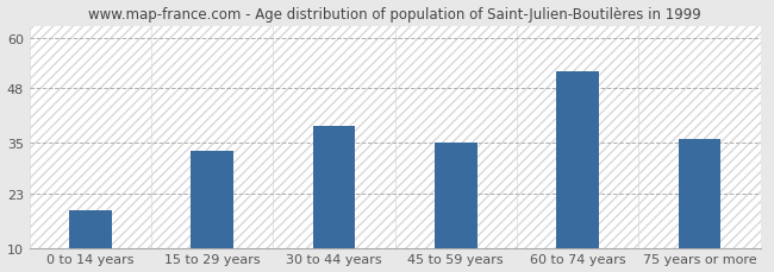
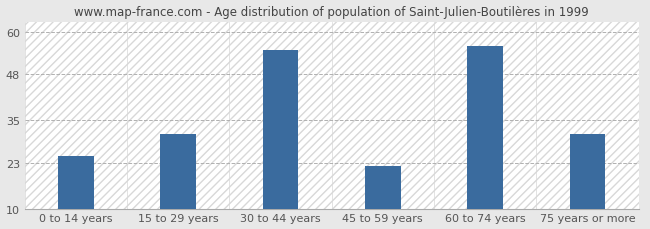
0 to 14 years: 19 -> 25
15 to 29 years: 33 -> 31
30 to 44 years: 39 -> 55
45 to 59 years: 35 -> 22
60 to 74 years: 52 -> 56
75 years or more: 36 -> 31
